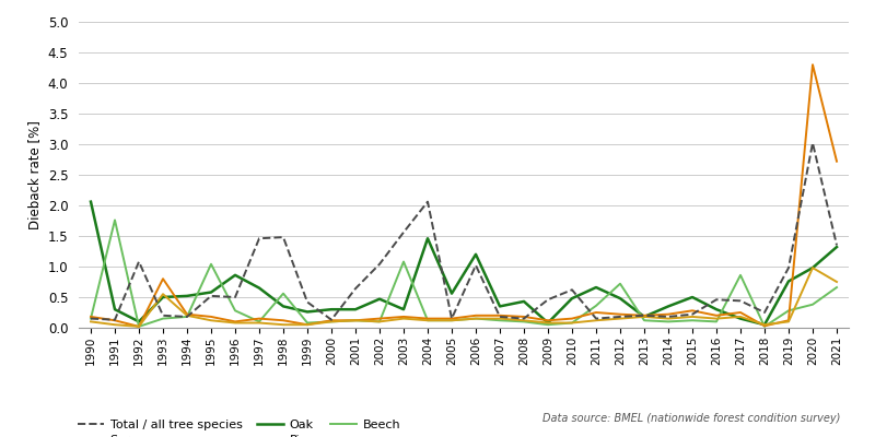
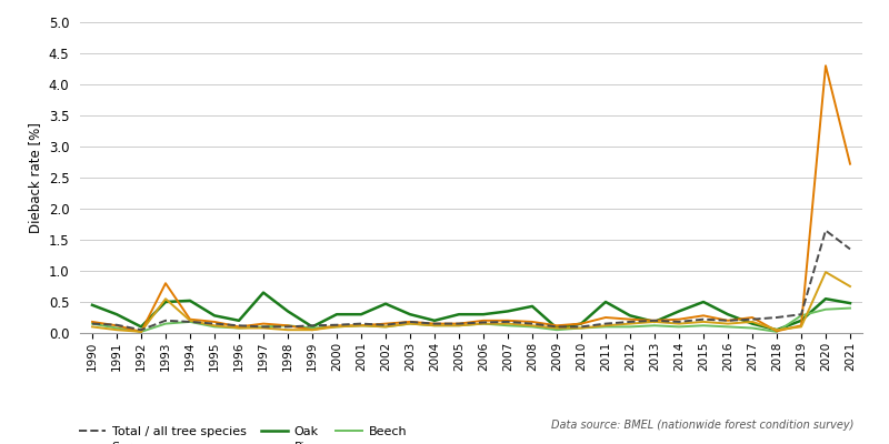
Oak/1990: 2.06 -> 0.45
Beech/1991: 1.76 -> 0.08
Total / all tree species/1992: 1.08 -> 0.05
Total / all tree species/1995: 0.52 -> 0.15
Oak/1995: 0.58 -> 0.28
Beech/1995: 1.04 -> 0.10
Total / all tree species/1996: 0.50 -> 0.12
Oak/1996: 0.86 -> 0.20
Beech/1996: 0.28 -> 0.08
Total / all tree species/1997: 1.46 -> 0.10
Total / all tree species/1998: 1.48 -> 0.10
Beech/1998: 0.56 -> 0.12
Total / all tree species/1999: 0.42 -> 0.12
Oak/1999: 0.26 -> 0.10
Total / all tree species/2001: 0.64 -> 0.15
Total / all tree species/2002: 1.04 -> 0.13
Total / all tree species/2003: 1.56 -> 0.18
Beech/2003: 1.08 -> 0.15
Total / all tree species/2004: 2.06 -> 0.15
Oak/2004: 1.46 -> 0.20
Oak/2005: 0.56 -> 0.30
Total / all tree species/2006: 1.02 -> 0.17
Oak/2006: 1.20 -> 0.30
Total / all tree species/2009: 0.46 -> 0.10
Total / all tree species/2010: 0.62 -> 0.10
Oak/2010: 0.48 -> 0.15
Oak/2011: 0.66 -> 0.50
Beech/2011: 0.36 -> 0.10
Oak/2012: 0.48 -> 0.28
Beech/2012: 0.72 -> 0.10
Total / all tree species/2016: 0.46 -> 0.20
Total / all tree species/2017: 0.44 -> 0.22
Beech/2017: 0.86 -> 0.08
Total / all tree species/2019: 0.98 -> 0.30
Oak/2019: 0.76 -> 0.20
Total / all tree species/2020: 3.02 -> 1.65
Oak/2020: 0.98 -> 0.55
Oak/2021: 1.32 -> 0.48
Beech/2021: 0.66 -> 0.40
